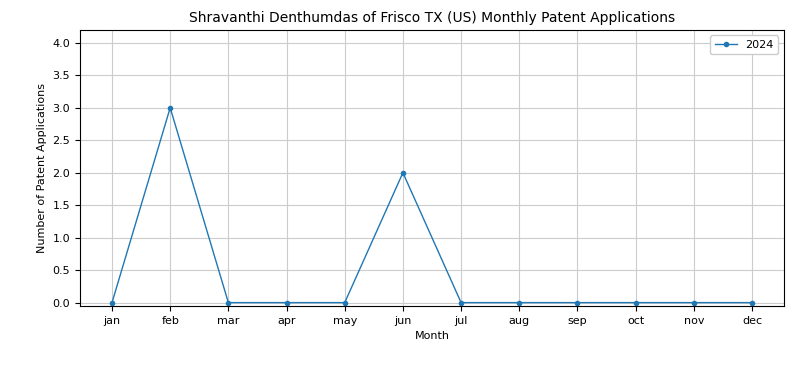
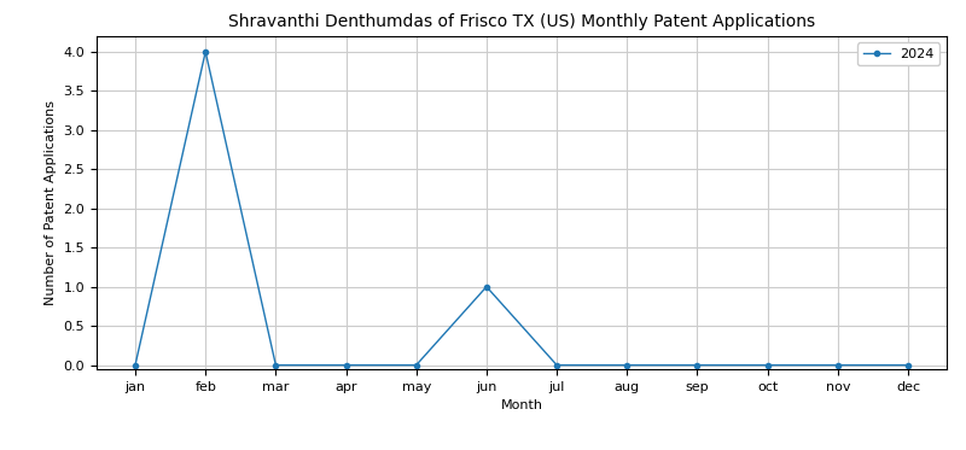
feb: 3 -> 4
jun: 2 -> 1
